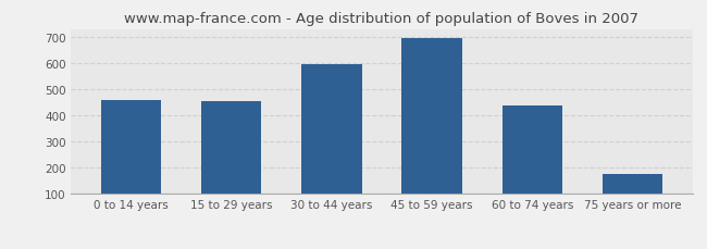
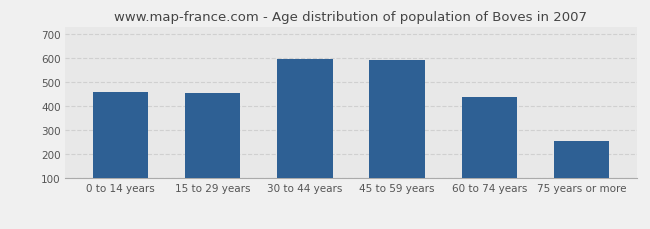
45 to 59 years: 695 -> 590
75 years or more: 178 -> 255
